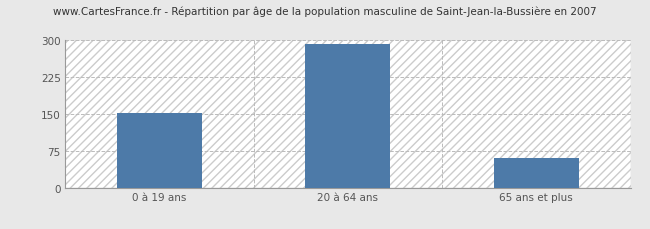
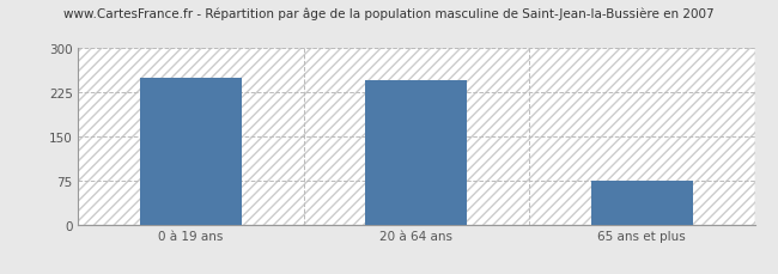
0 à 19 ans: 153 -> 250
20 à 64 ans: 293 -> 245
65 ans et plus: 60 -> 75
